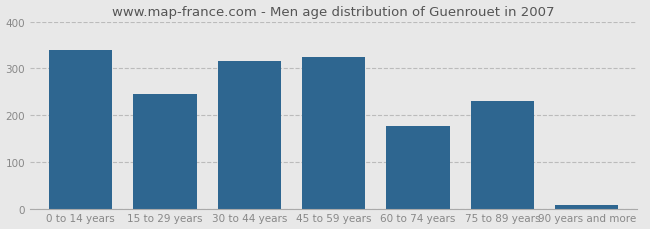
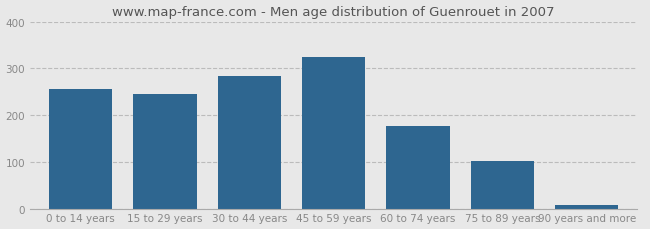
0 to 14 years: 340 -> 255
30 to 44 years: 315 -> 283
75 to 89 years: 230 -> 101
